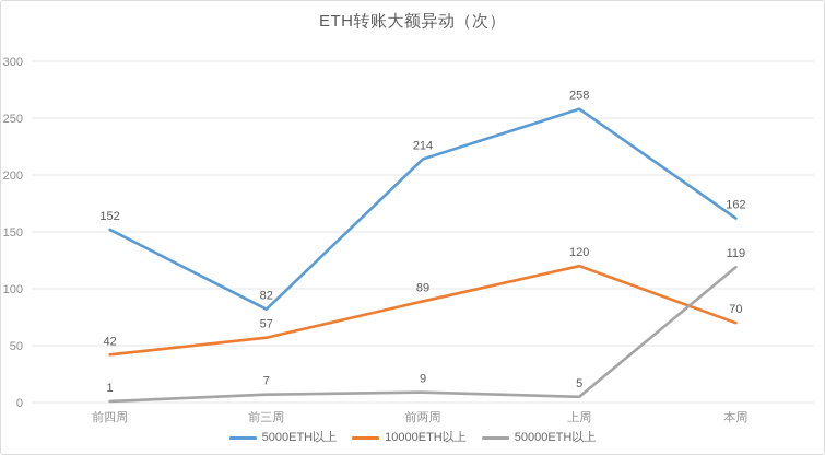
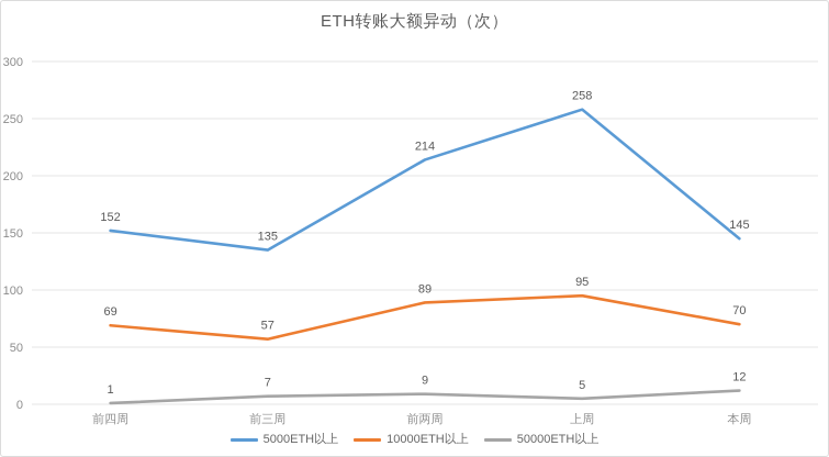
10000ETH以上/前四周: 42 -> 69
5000ETH以上/前三周: 82 -> 135
10000ETH以上/上周: 120 -> 95
5000ETH以上/本周: 162 -> 145
50000ETH以上/本周: 119 -> 12
